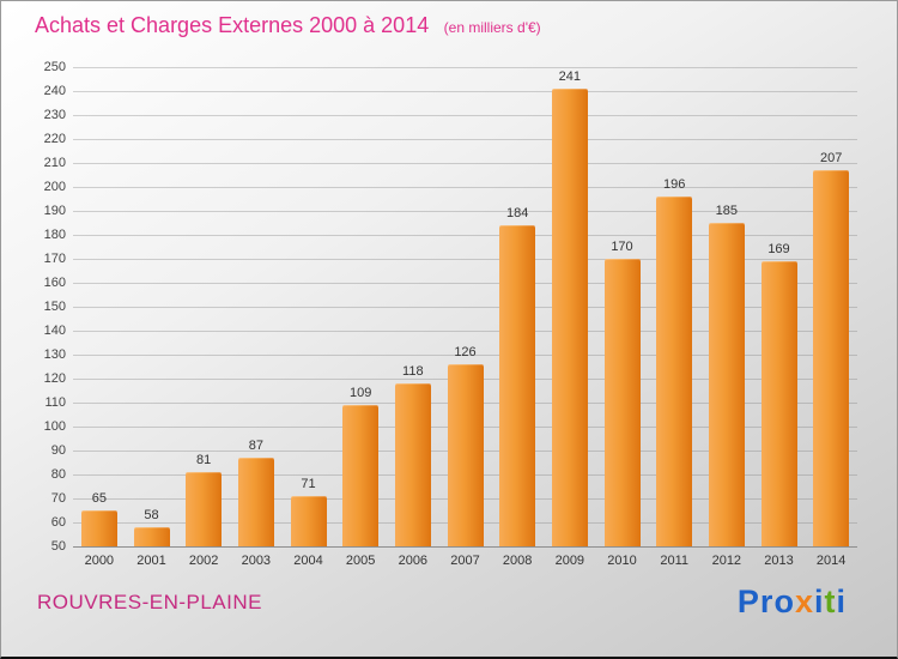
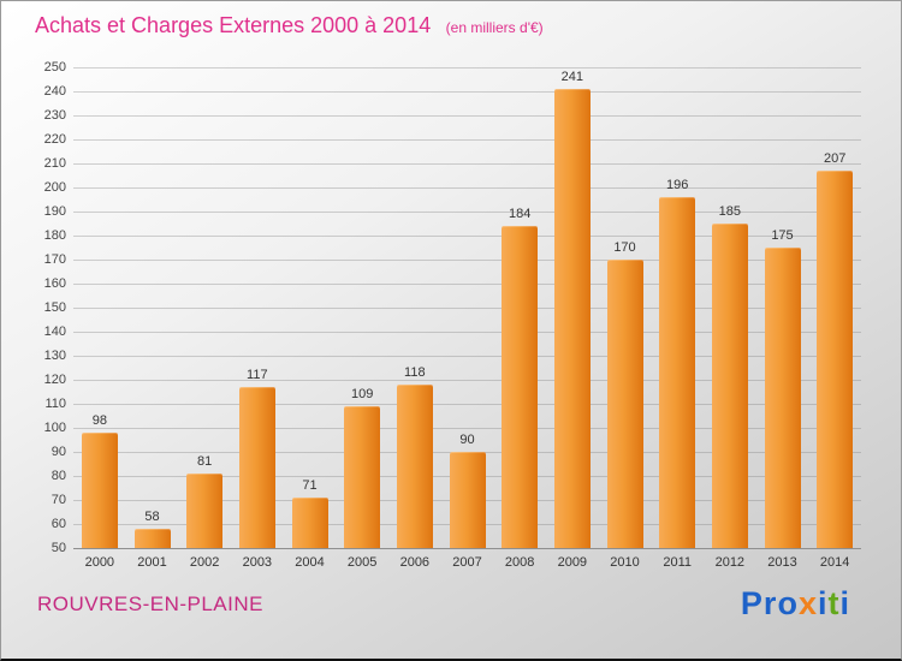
2000: 65 -> 98
2003: 87 -> 117
2007: 126 -> 90
2013: 169 -> 175
